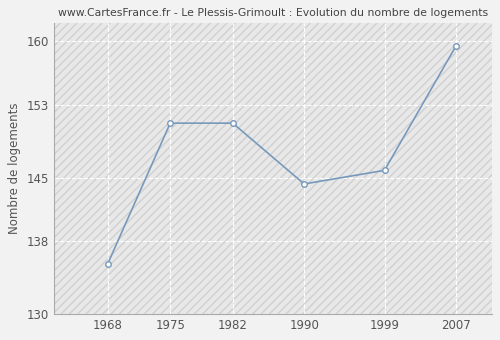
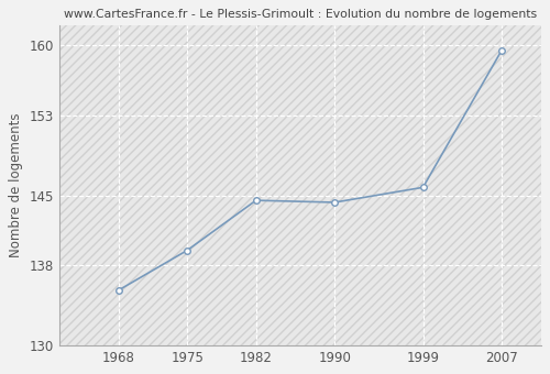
1975: 151.0 -> 139.5
1982: 151.0 -> 144.5
